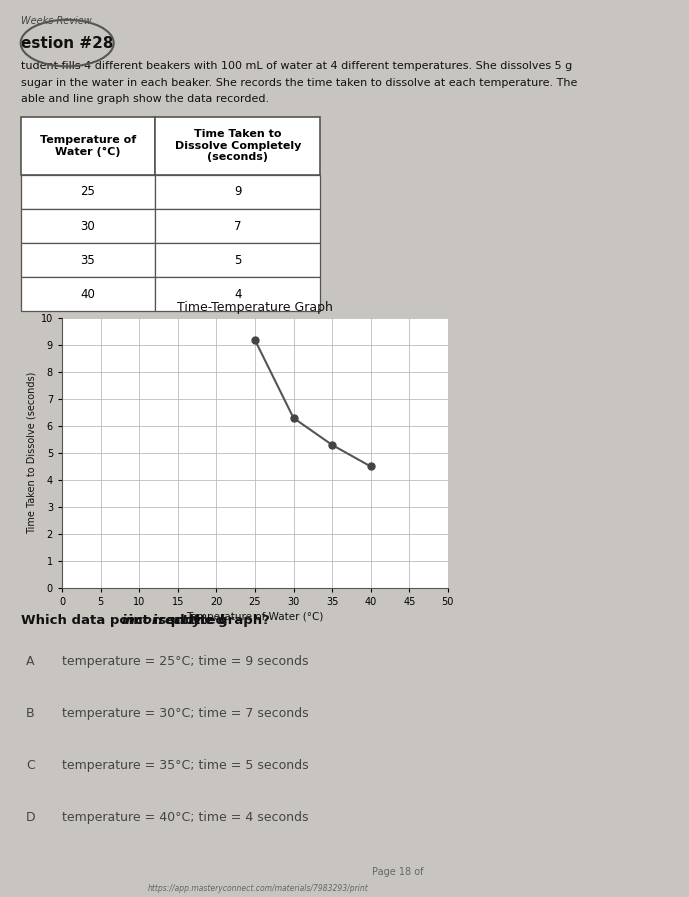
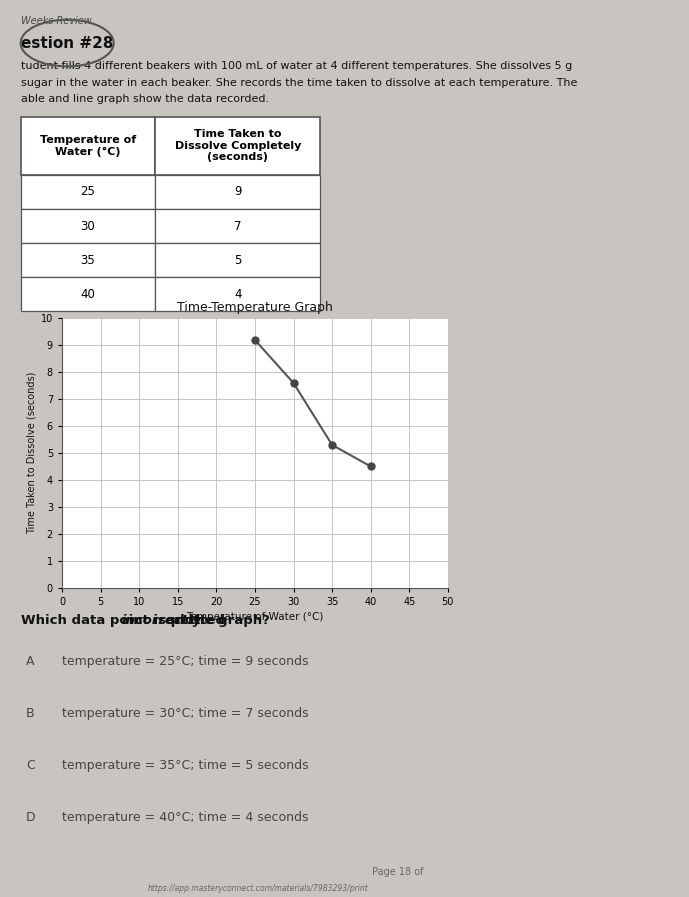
30: 6.3 -> 7.6
